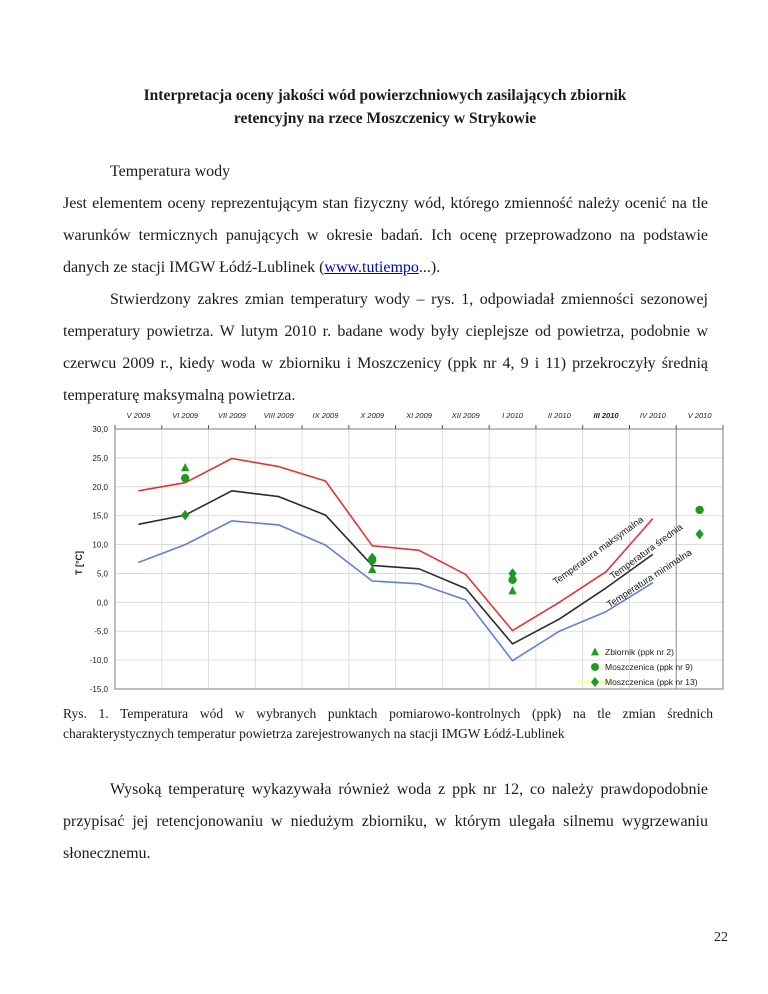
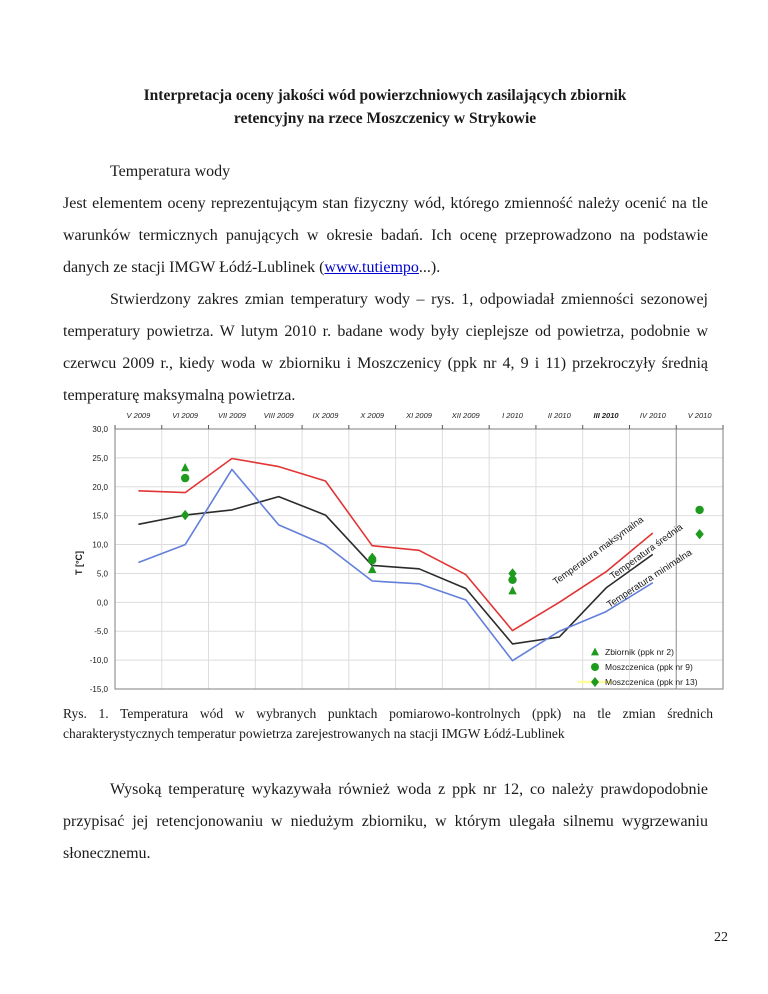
Temperatura maksymalna/VI 2009: 21 -> 19
Temperatura średnia/VII 2009: 19 -> 16
Temperatura minimalna/VII 2009: 14 -> 23
Temperatura średnia/II 2010: -3 -> -6
Temperatura maksymalna/IV 2010: 14 -> 12
